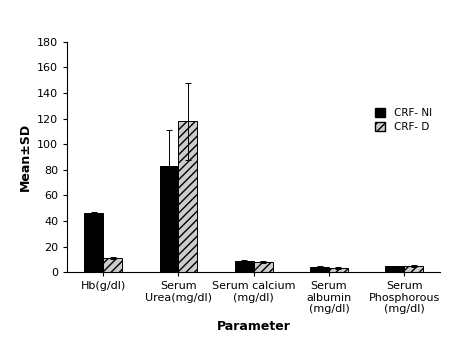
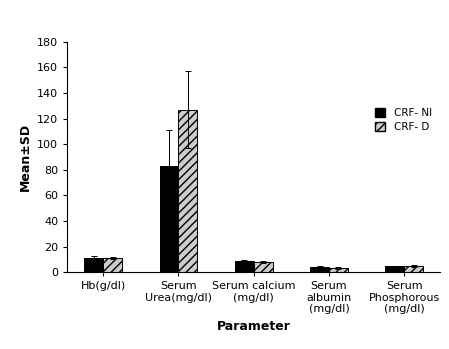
CRF- NI/Hb(g/dl): 46 -> 12
CRF- D/Serum Urea(mg/dl): 118 -> 127
